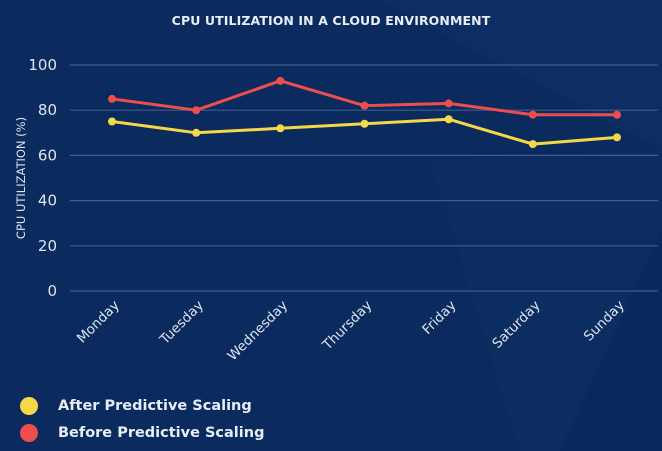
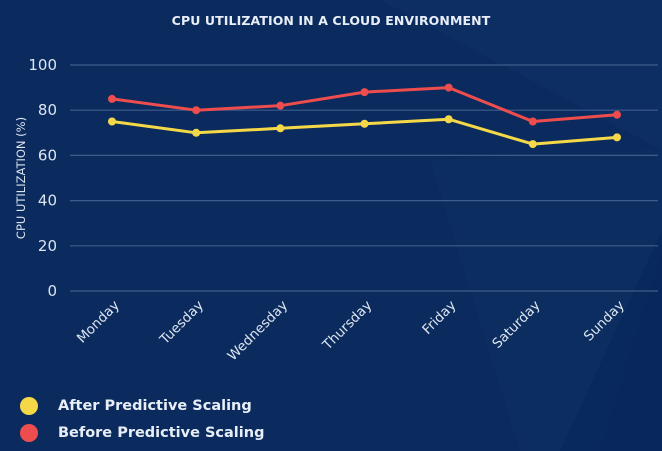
Before Predictive Scaling/Wednesday: 93 -> 82
Before Predictive Scaling/Thursday: 82 -> 88
Before Predictive Scaling/Friday: 83 -> 90
Before Predictive Scaling/Saturday: 78 -> 75
